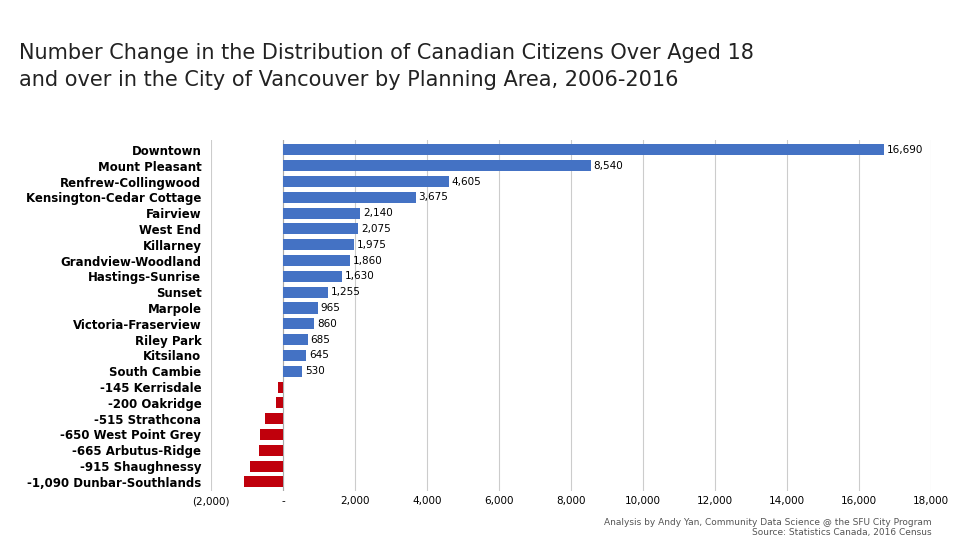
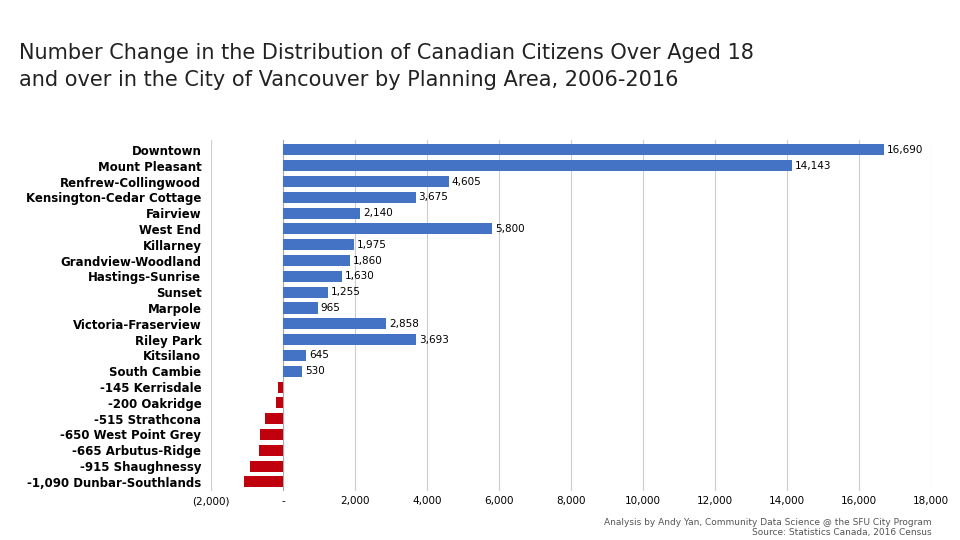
Mount Pleasant: 8,540 -> 14,143
West End: 2,075 -> 5,800
Victoria-Fraserview: 860 -> 2,858
Riley Park: 685 -> 3,693
